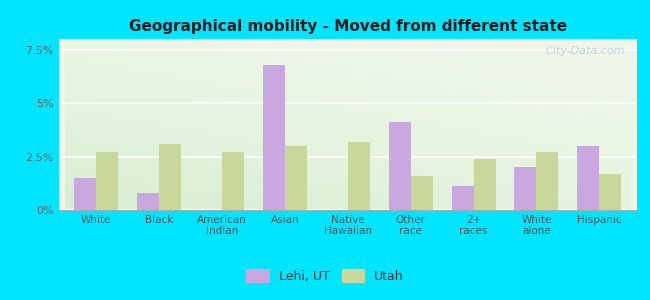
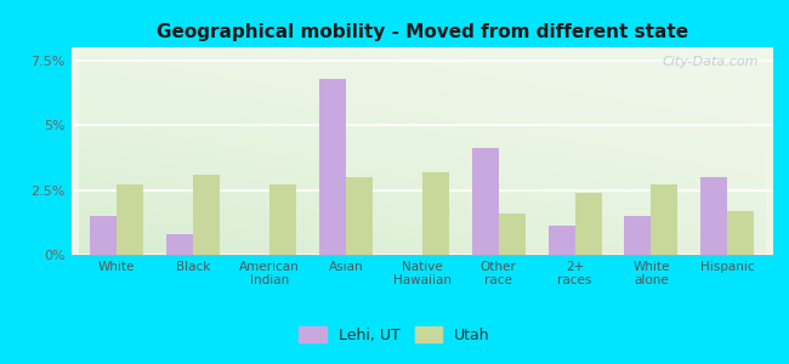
Lehi, UT/White alone: 2.0% -> 1.5%
